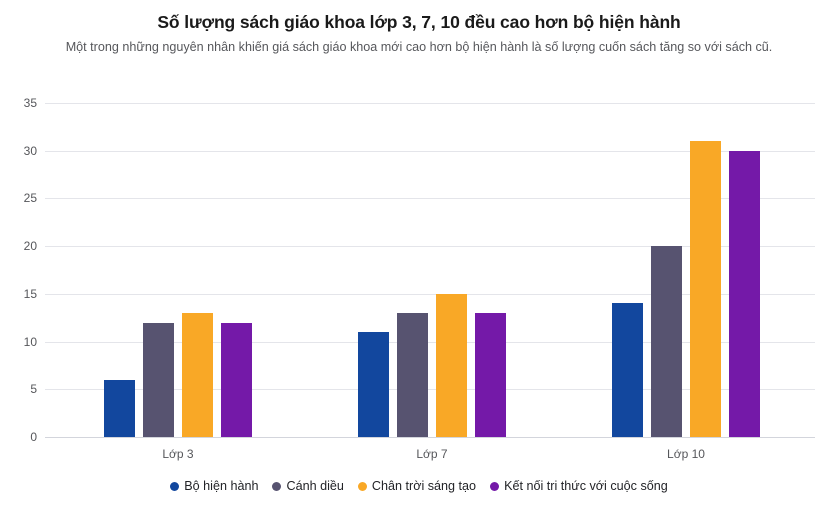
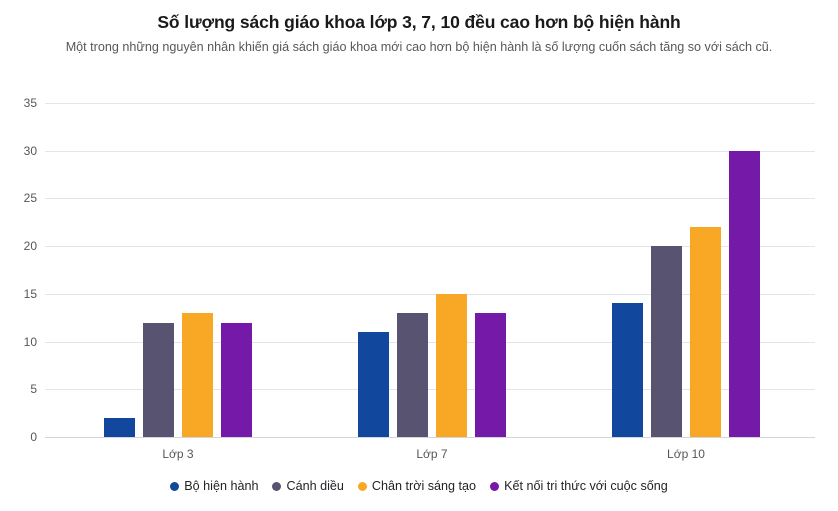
Bộ hiện hành/Lớp 3: 6 -> 2
Chân trời sáng tạo/Lớp 10: 31 -> 22
